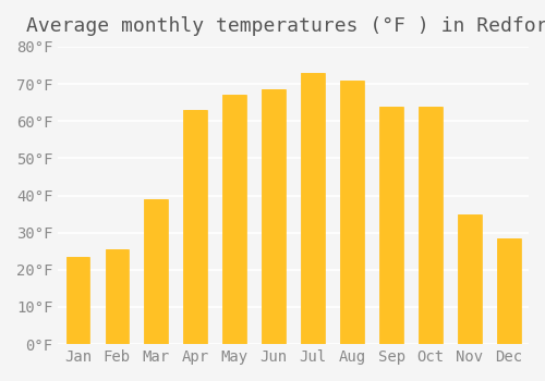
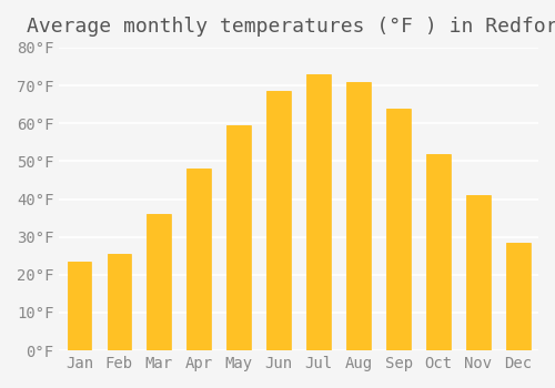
Mar: 39.0°F -> 36.0°F
Apr: 63.0°F -> 48.0°F
May: 67.0°F -> 59.5°F
Oct: 64.0°F -> 52.0°F
Nov: 35.0°F -> 41.0°F
